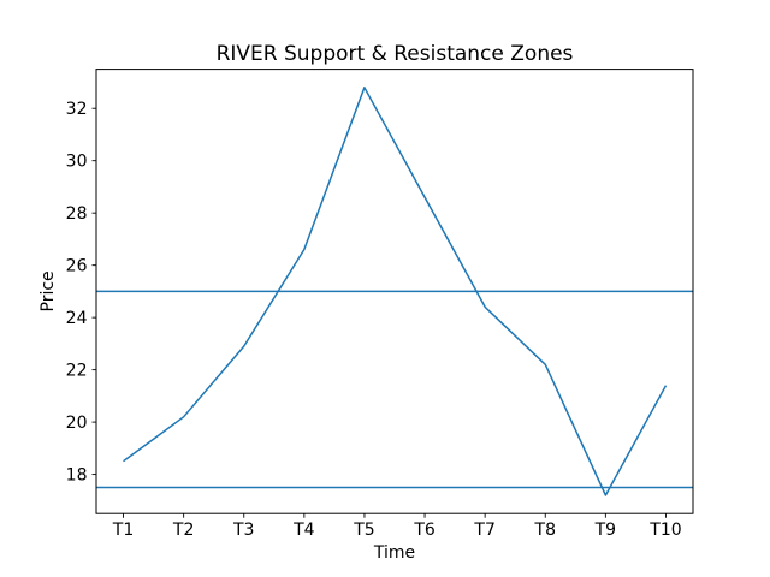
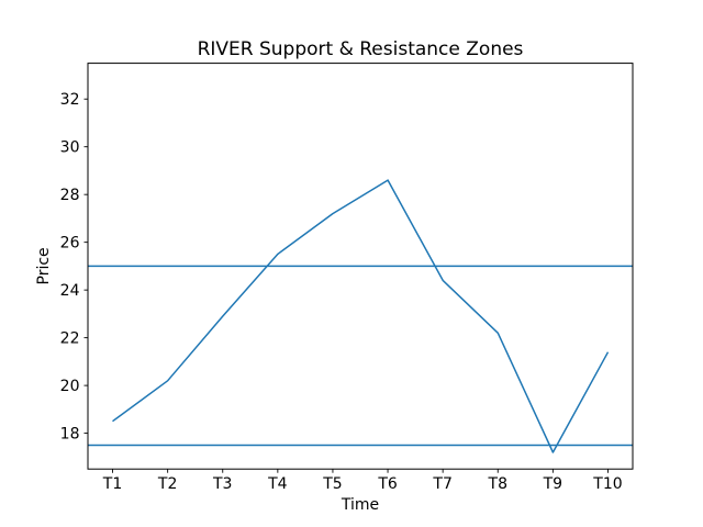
T4: 26.6 -> 25.5
T5: 32.8 -> 27.2
